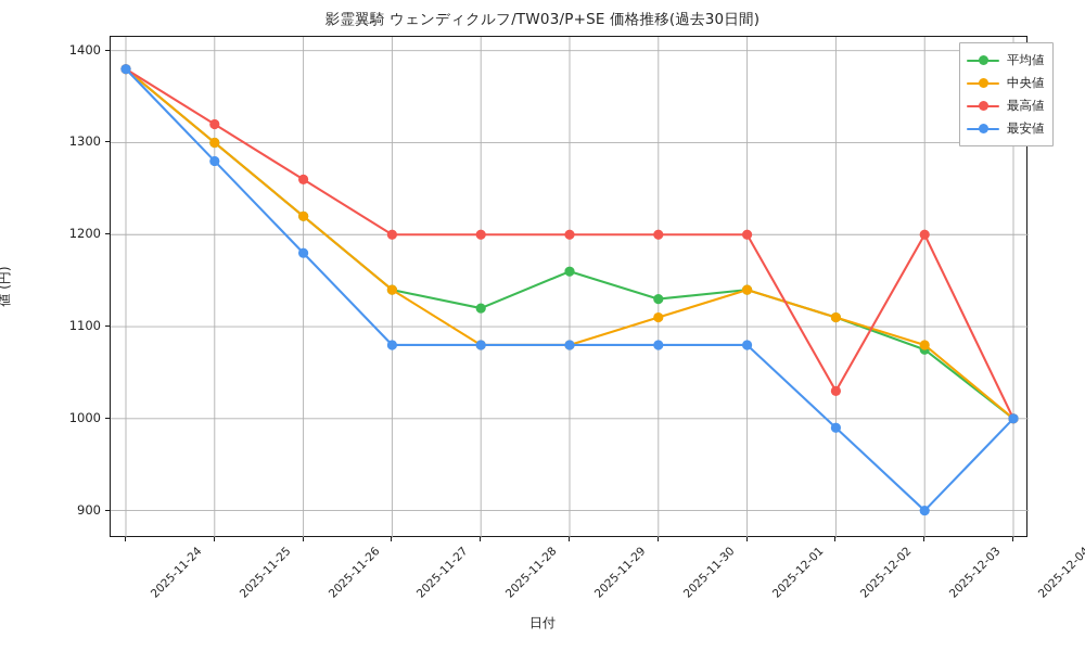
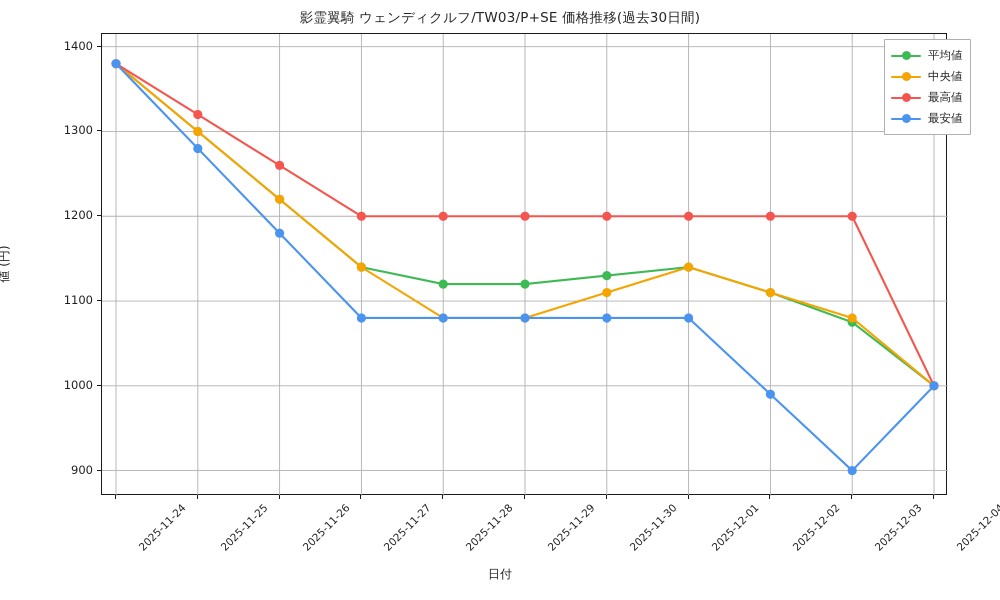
平均値/2025-11-29: 1160 -> 1120
最高値/2025-12-02: 1030 -> 1200
